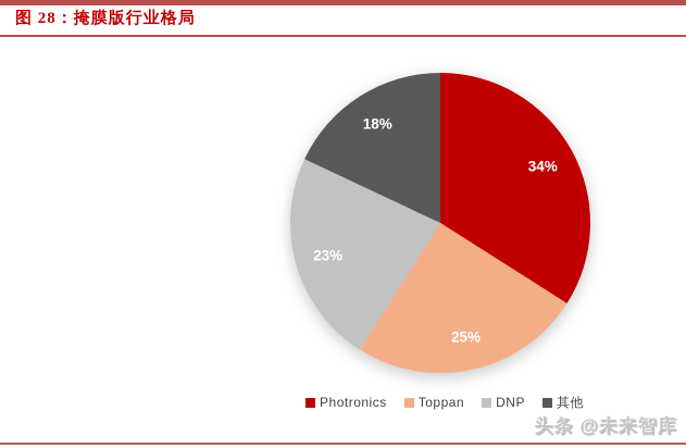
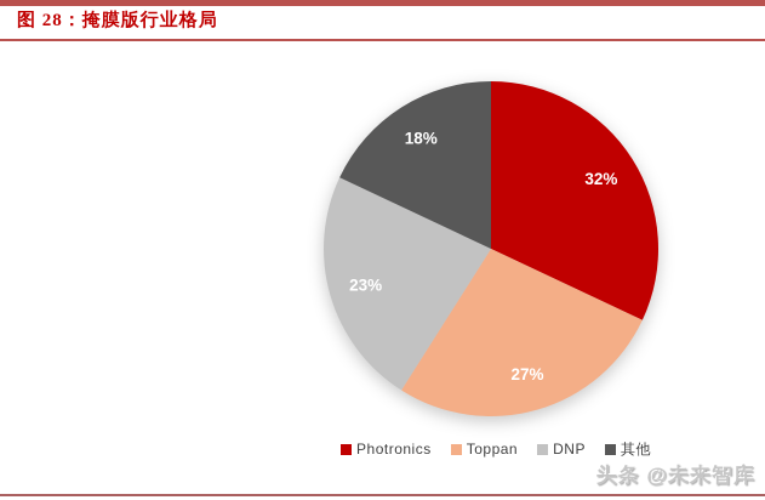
Photronics: 34% -> 32%
Toppan: 25% -> 27%
